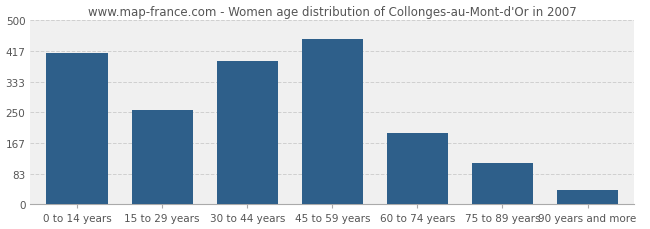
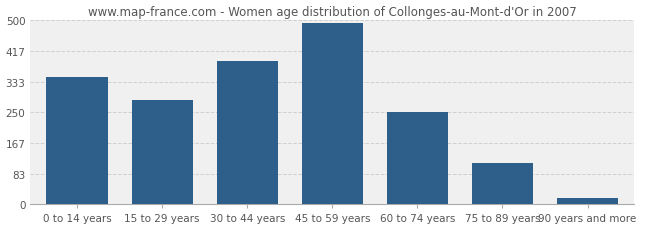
0 to 14 years: 410 -> 347
15 to 29 years: 255 -> 282
45 to 59 years: 450 -> 493
60 to 74 years: 195 -> 252
90 years and more: 40 -> 18
